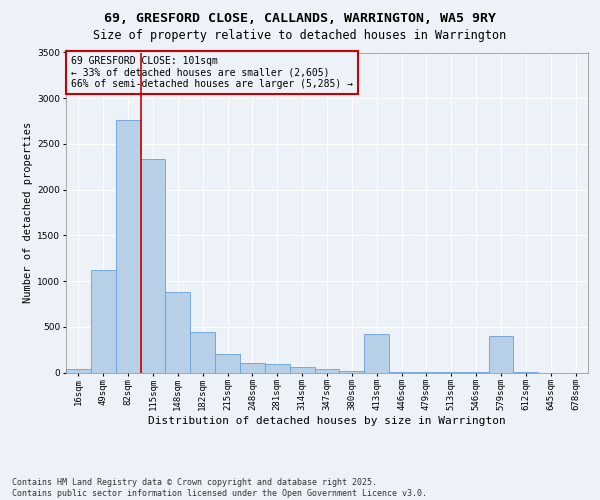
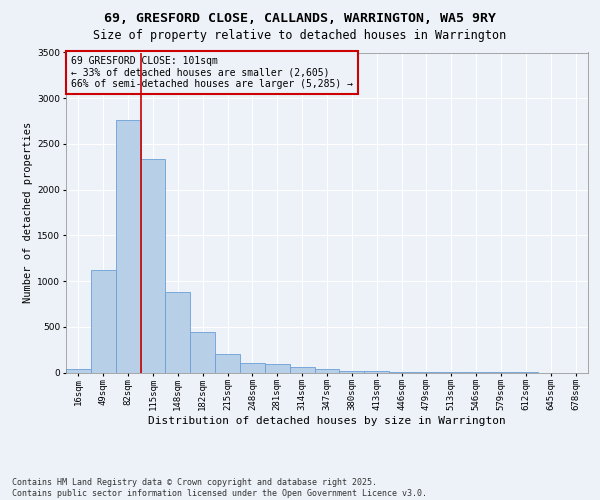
413sqm: 420 -> 20
579sqm: 400 -> 0
